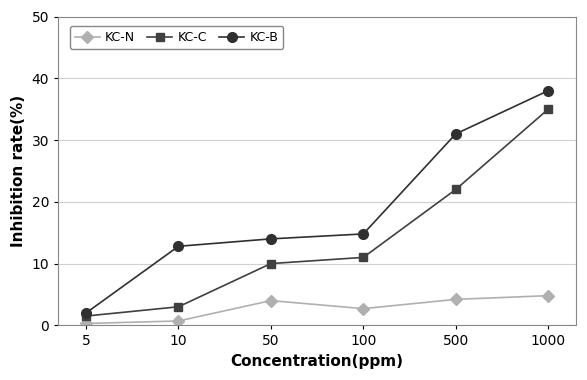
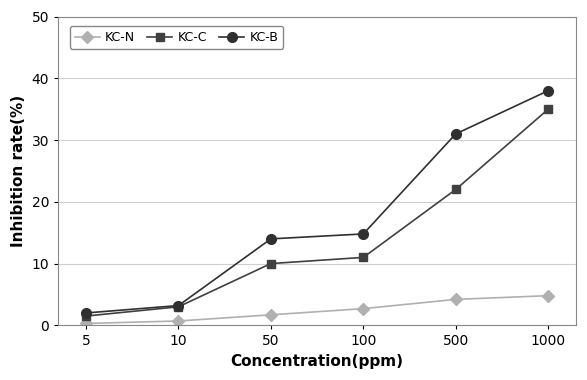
KC-B/10: 12.8 -> 3.2
KC-N/50: 4.0 -> 1.7
